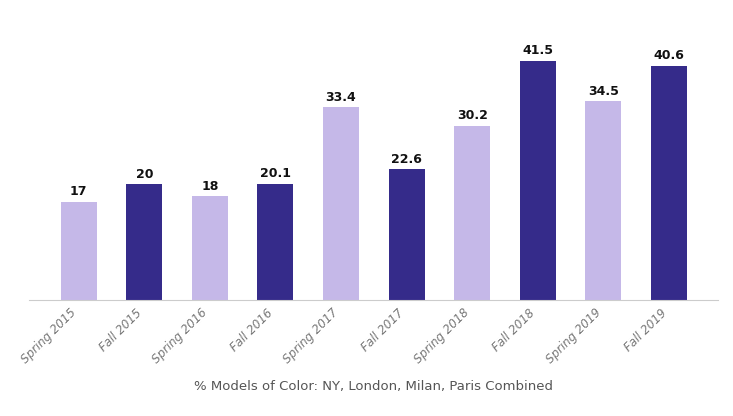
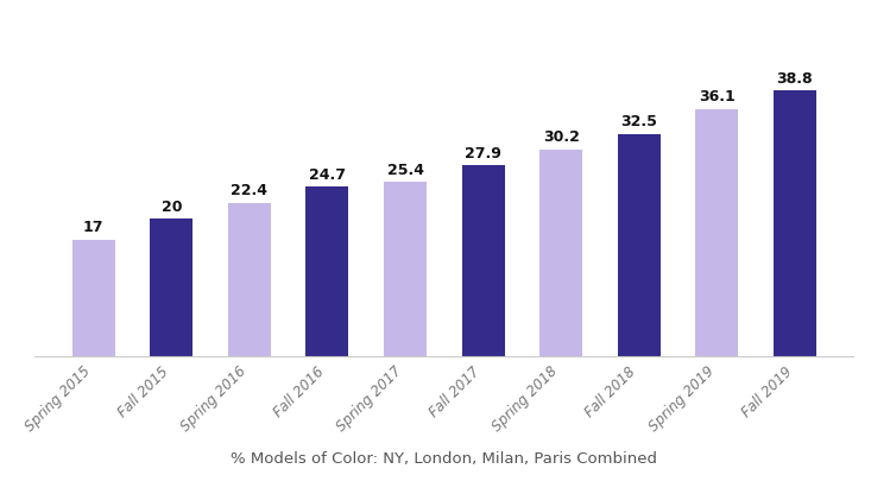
Spring 2016: 18 -> 22.4
Fall 2016: 20.1 -> 24.7
Spring 2017: 33.4 -> 25.4
Fall 2017: 22.6 -> 27.9
Fall 2018: 41.5 -> 32.5
Spring 2019: 34.5 -> 36.1
Fall 2019: 40.6 -> 38.8
